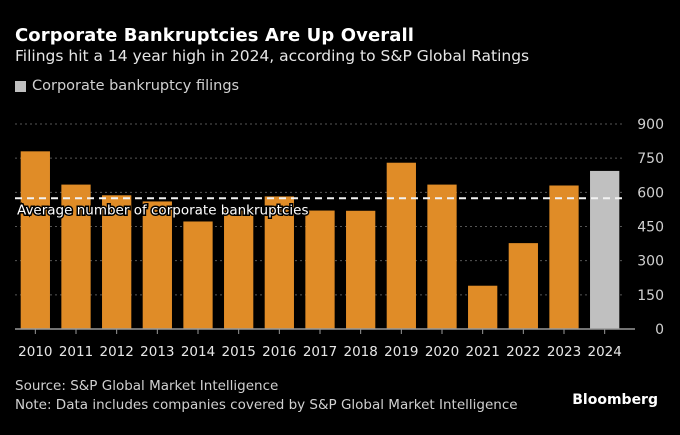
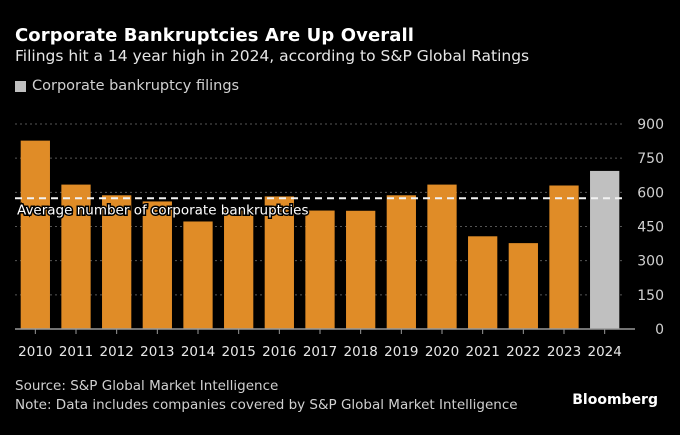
2010: 780 -> 830
2019: 730 -> 590
2021: 190 -> 410
